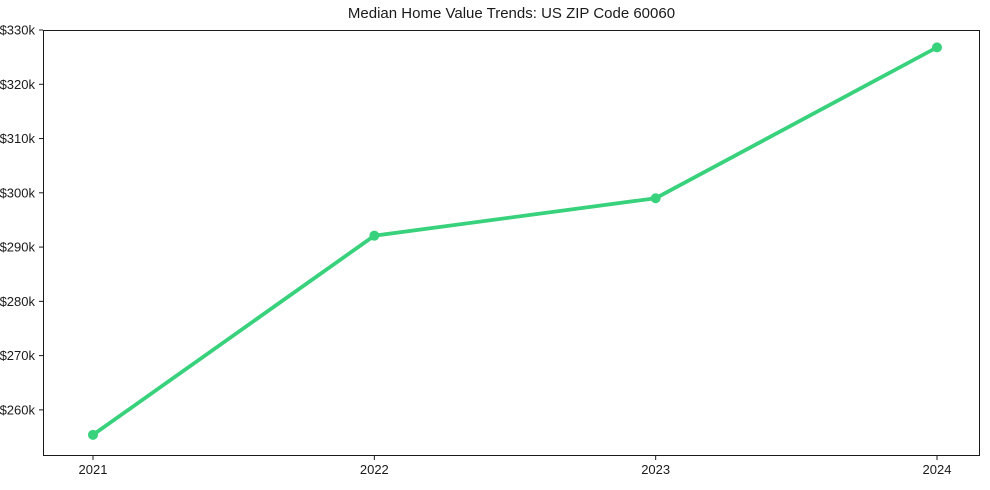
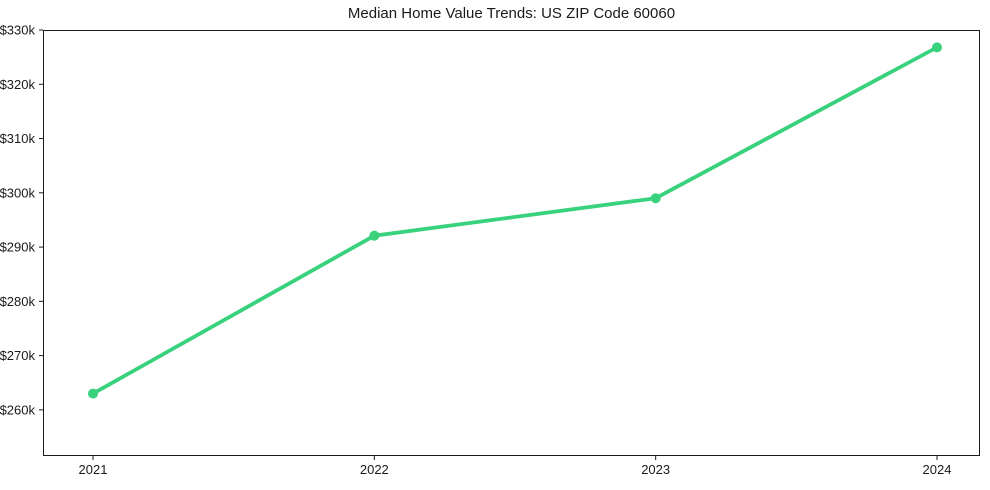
2021: $255k -> $263k
